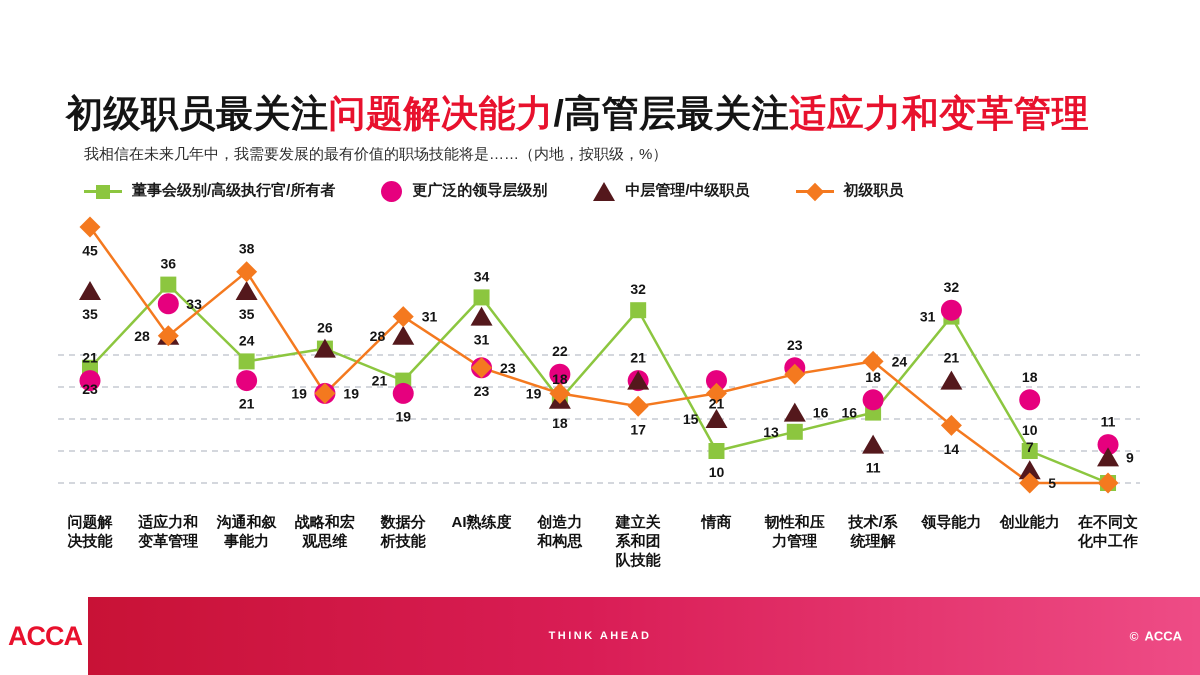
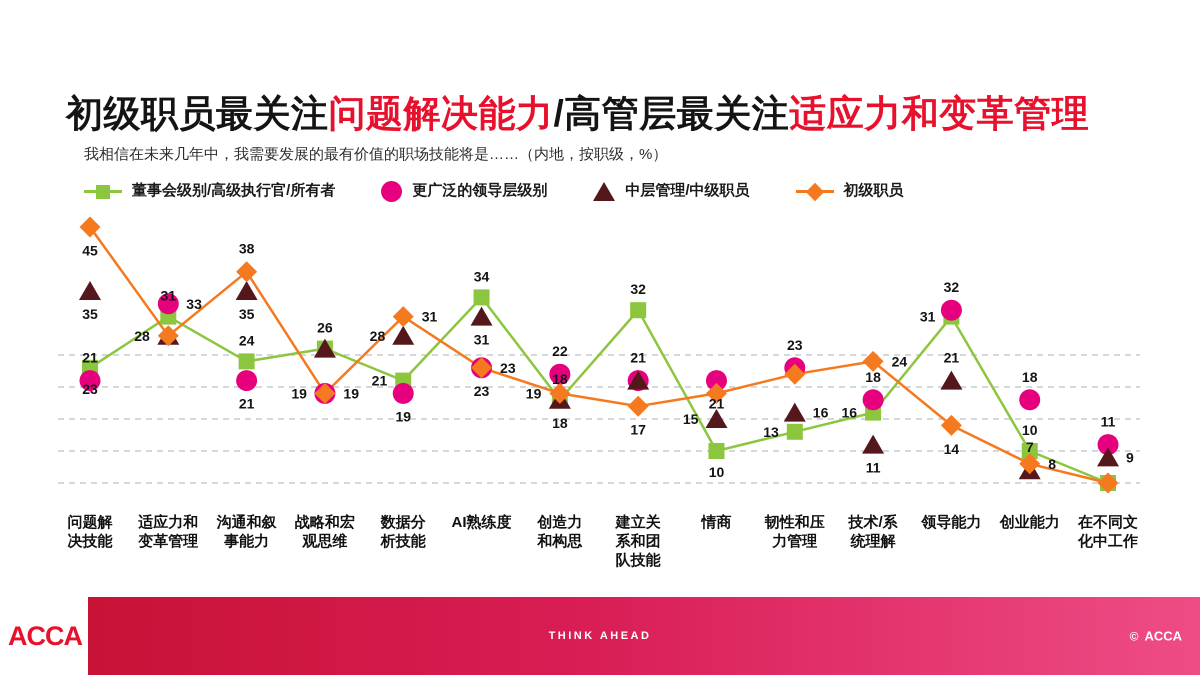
董事会级别/高级执行官/所有者/适应力和变革管理: 36 -> 31
初级职员/创业能力: 5 -> 8
